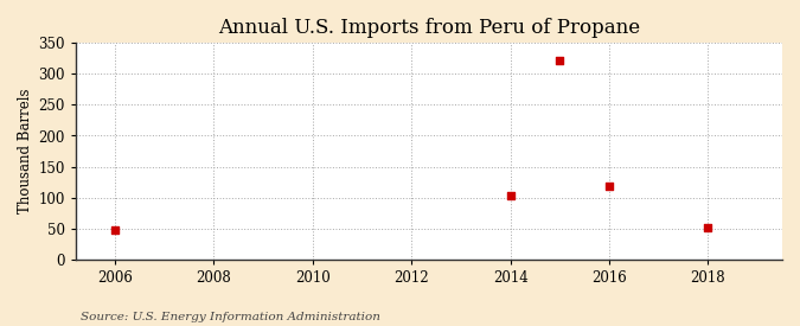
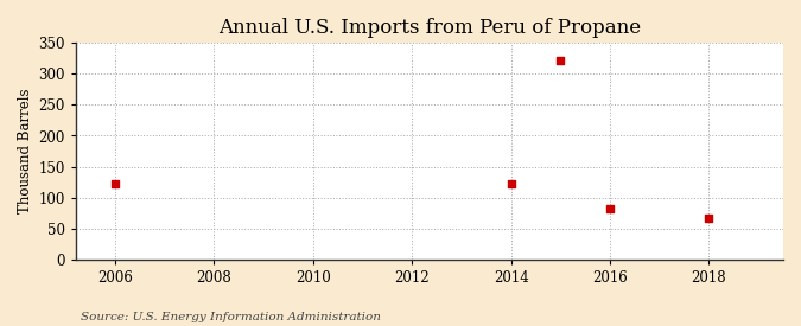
2006: 47 -> 122
2014: 103 -> 122
2016: 119 -> 82
2018: 52 -> 66
